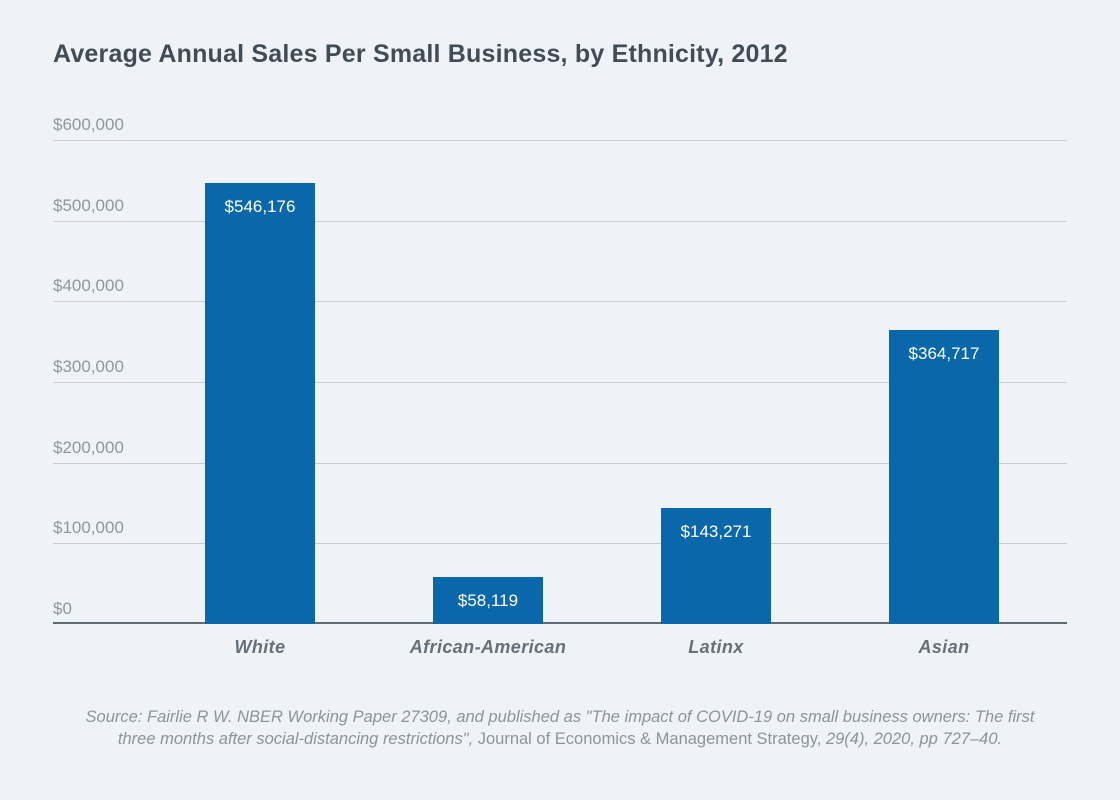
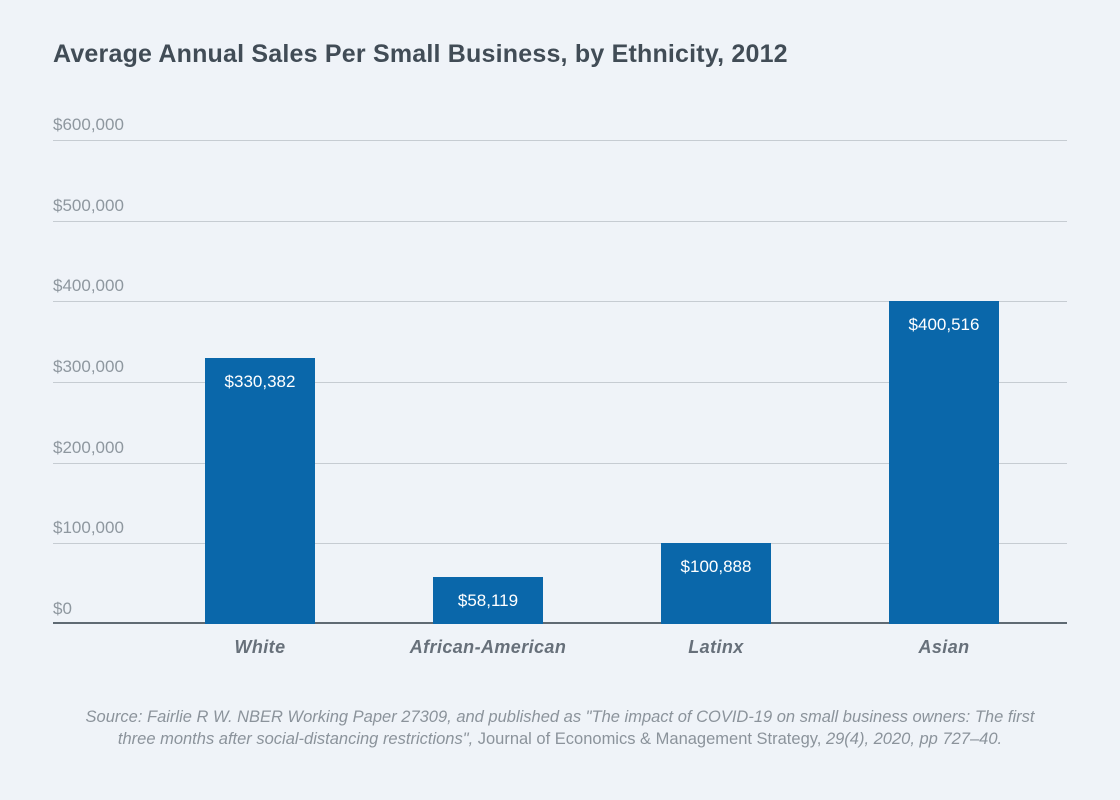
White: $546,176 -> $330,382
Latinx: $143,271 -> $100,888
Asian: $364,717 -> $400,516
